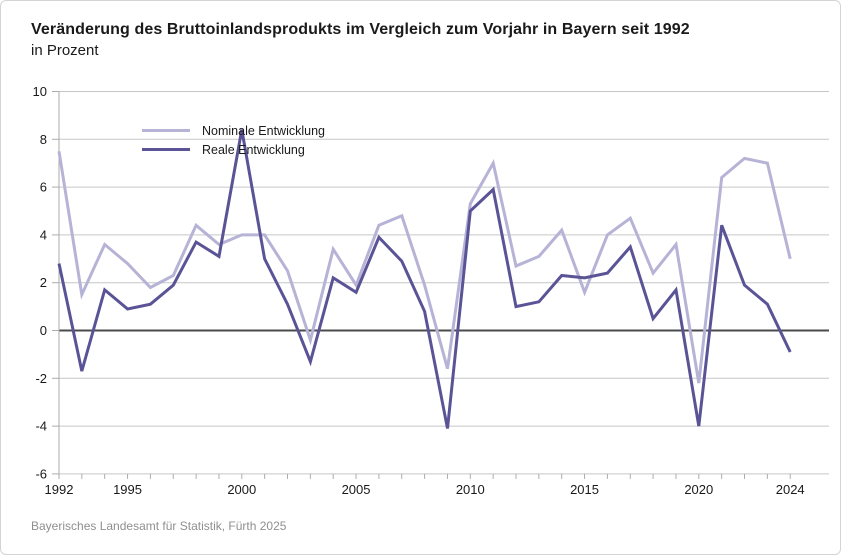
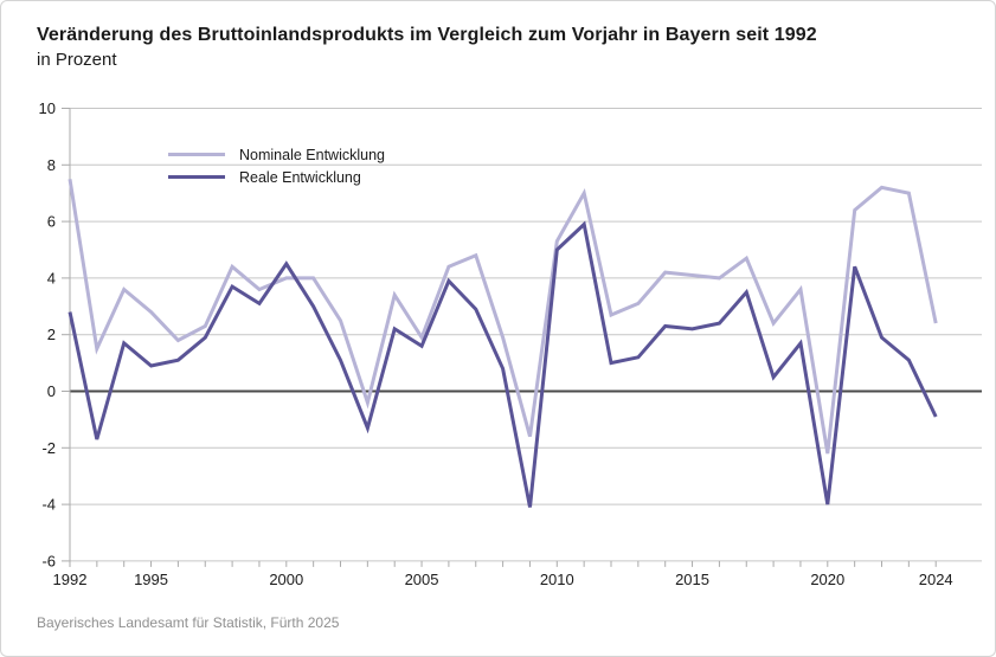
Reale Entwicklung/2000: 8.4 -> 4.5
Nominale Entwicklung/2015: 1.6 -> 4.1
Nominale Entwicklung/2024: 3.0 -> 2.4
